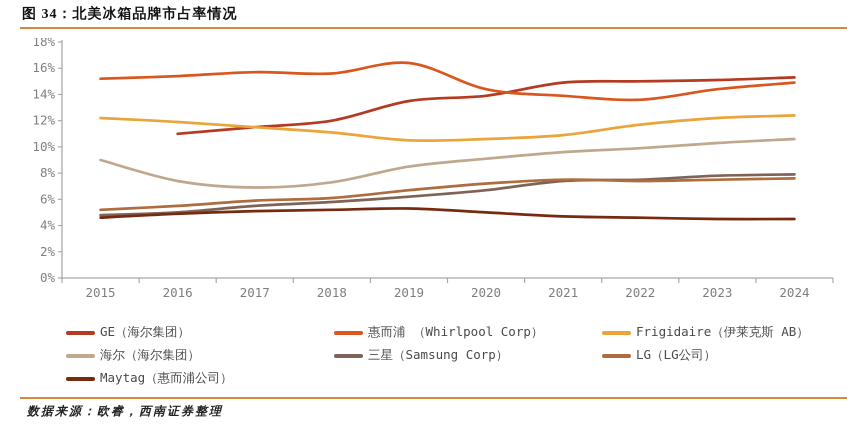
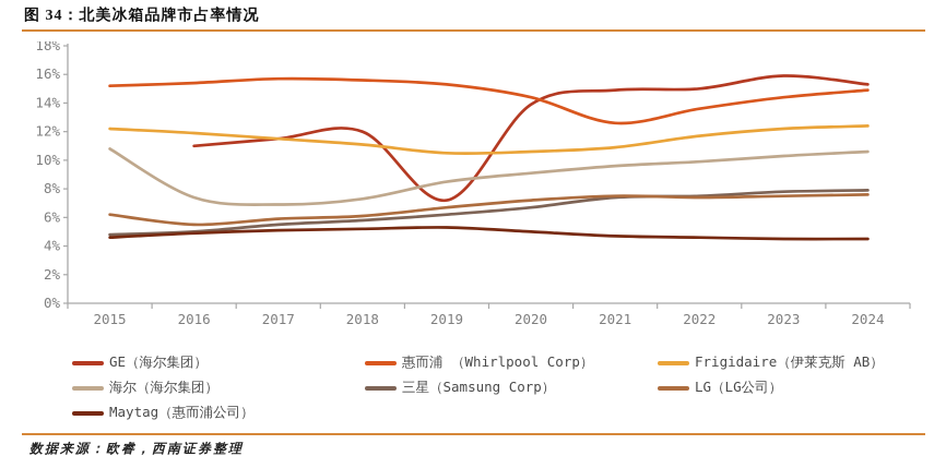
海尔（海尔集团）/2015: 9.0% -> 10.8%
LG（LG公司）/2015: 5.2% -> 6.2%
GE（海尔集团）/2019: 13.5% -> 7.2%
惠而浦 （Whirlpool Corp）/2019: 16.4% -> 15.3%
惠而浦 （Whirlpool Corp）/2021: 13.9% -> 12.6%
GE（海尔集团）/2023: 15.1% -> 15.9%
